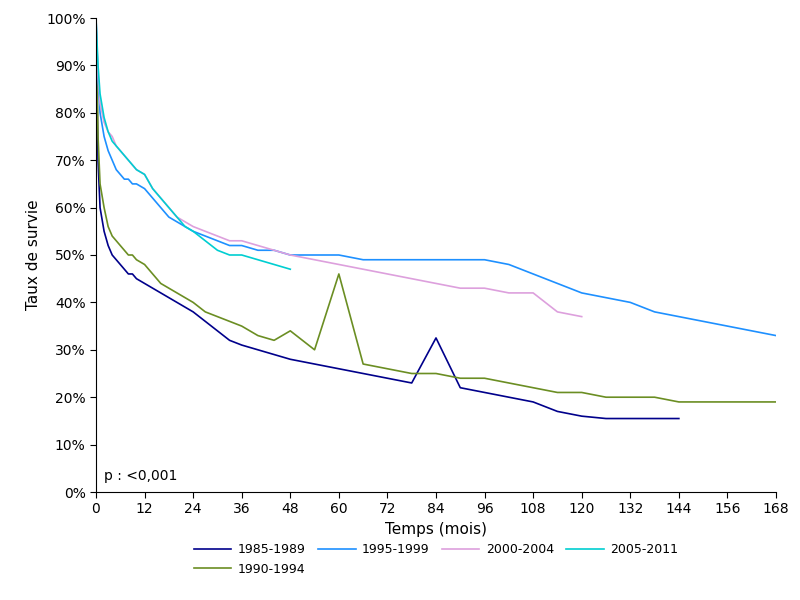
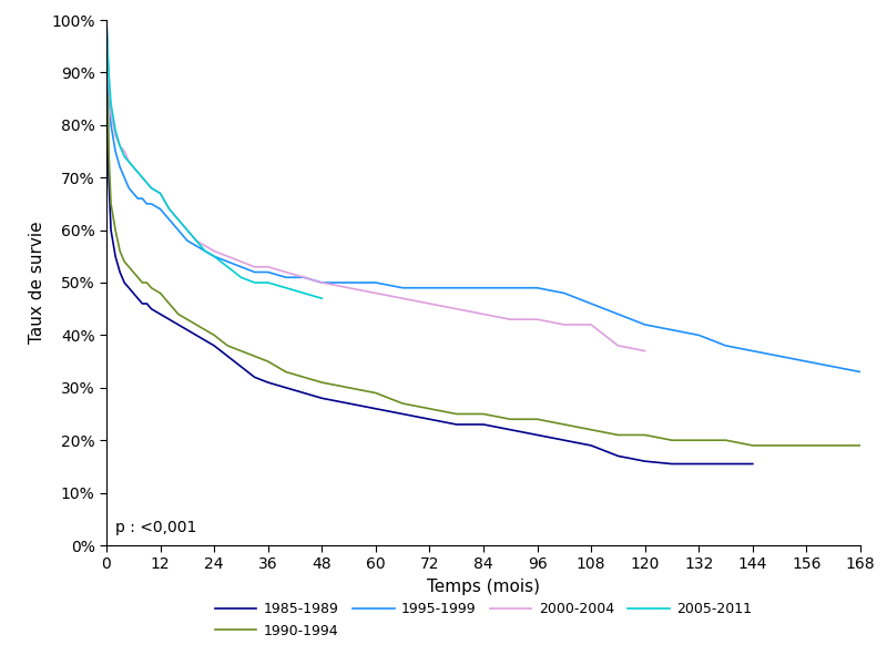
1990-1994/48: 34% -> 31%
1990-1994/60: 46% -> 29%
1985-1989/84: 32.5% -> 23.0%
